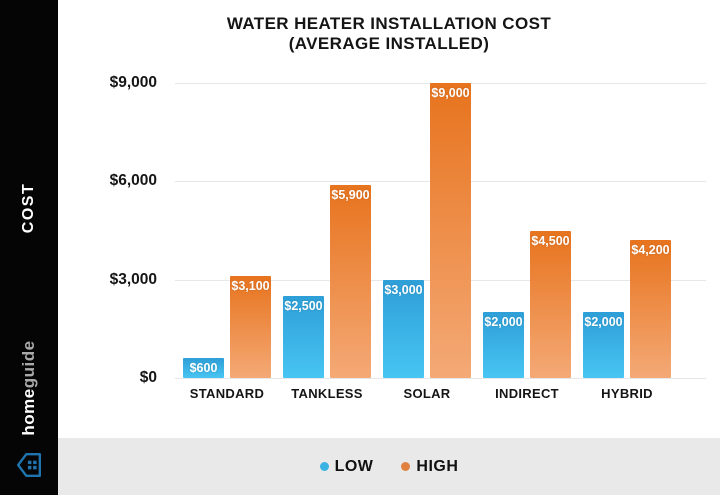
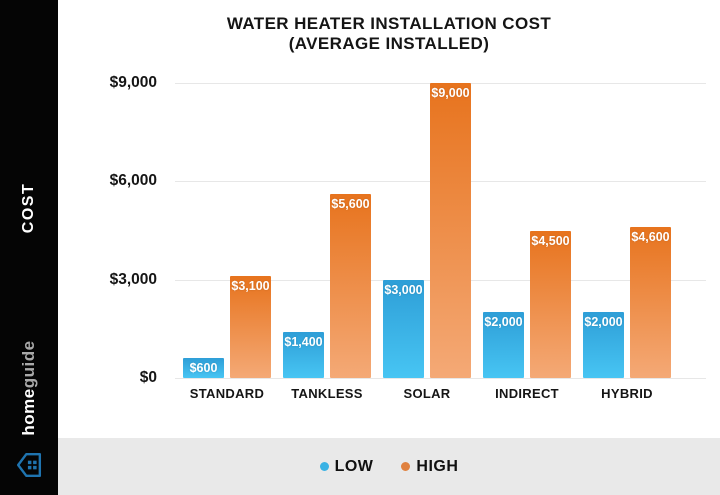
LOW/TANKLESS: $2,500 -> $1,400
HIGH/TANKLESS: $5,900 -> $5,600
HIGH/HYBRID: $4,200 -> $4,600
